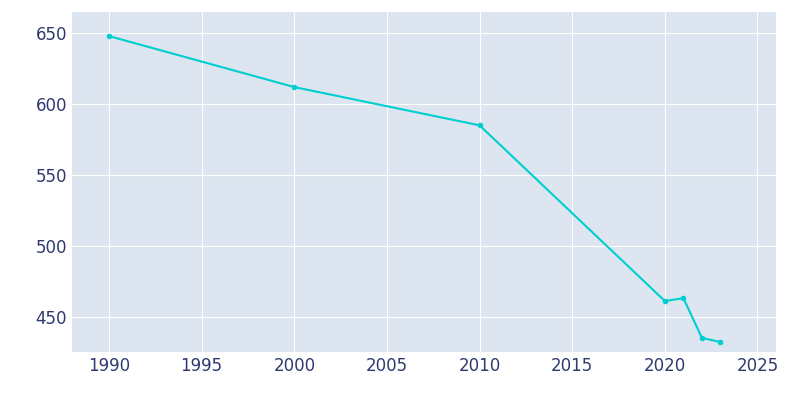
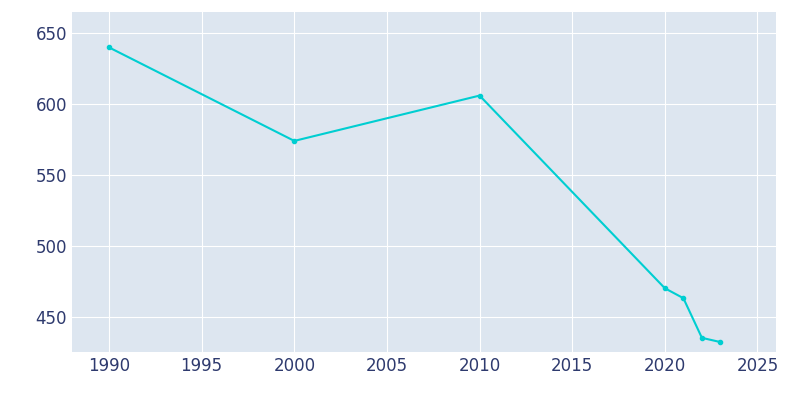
1990: 648 -> 640
2000: 612 -> 574
2010: 585 -> 606
2020: 461 -> 470
